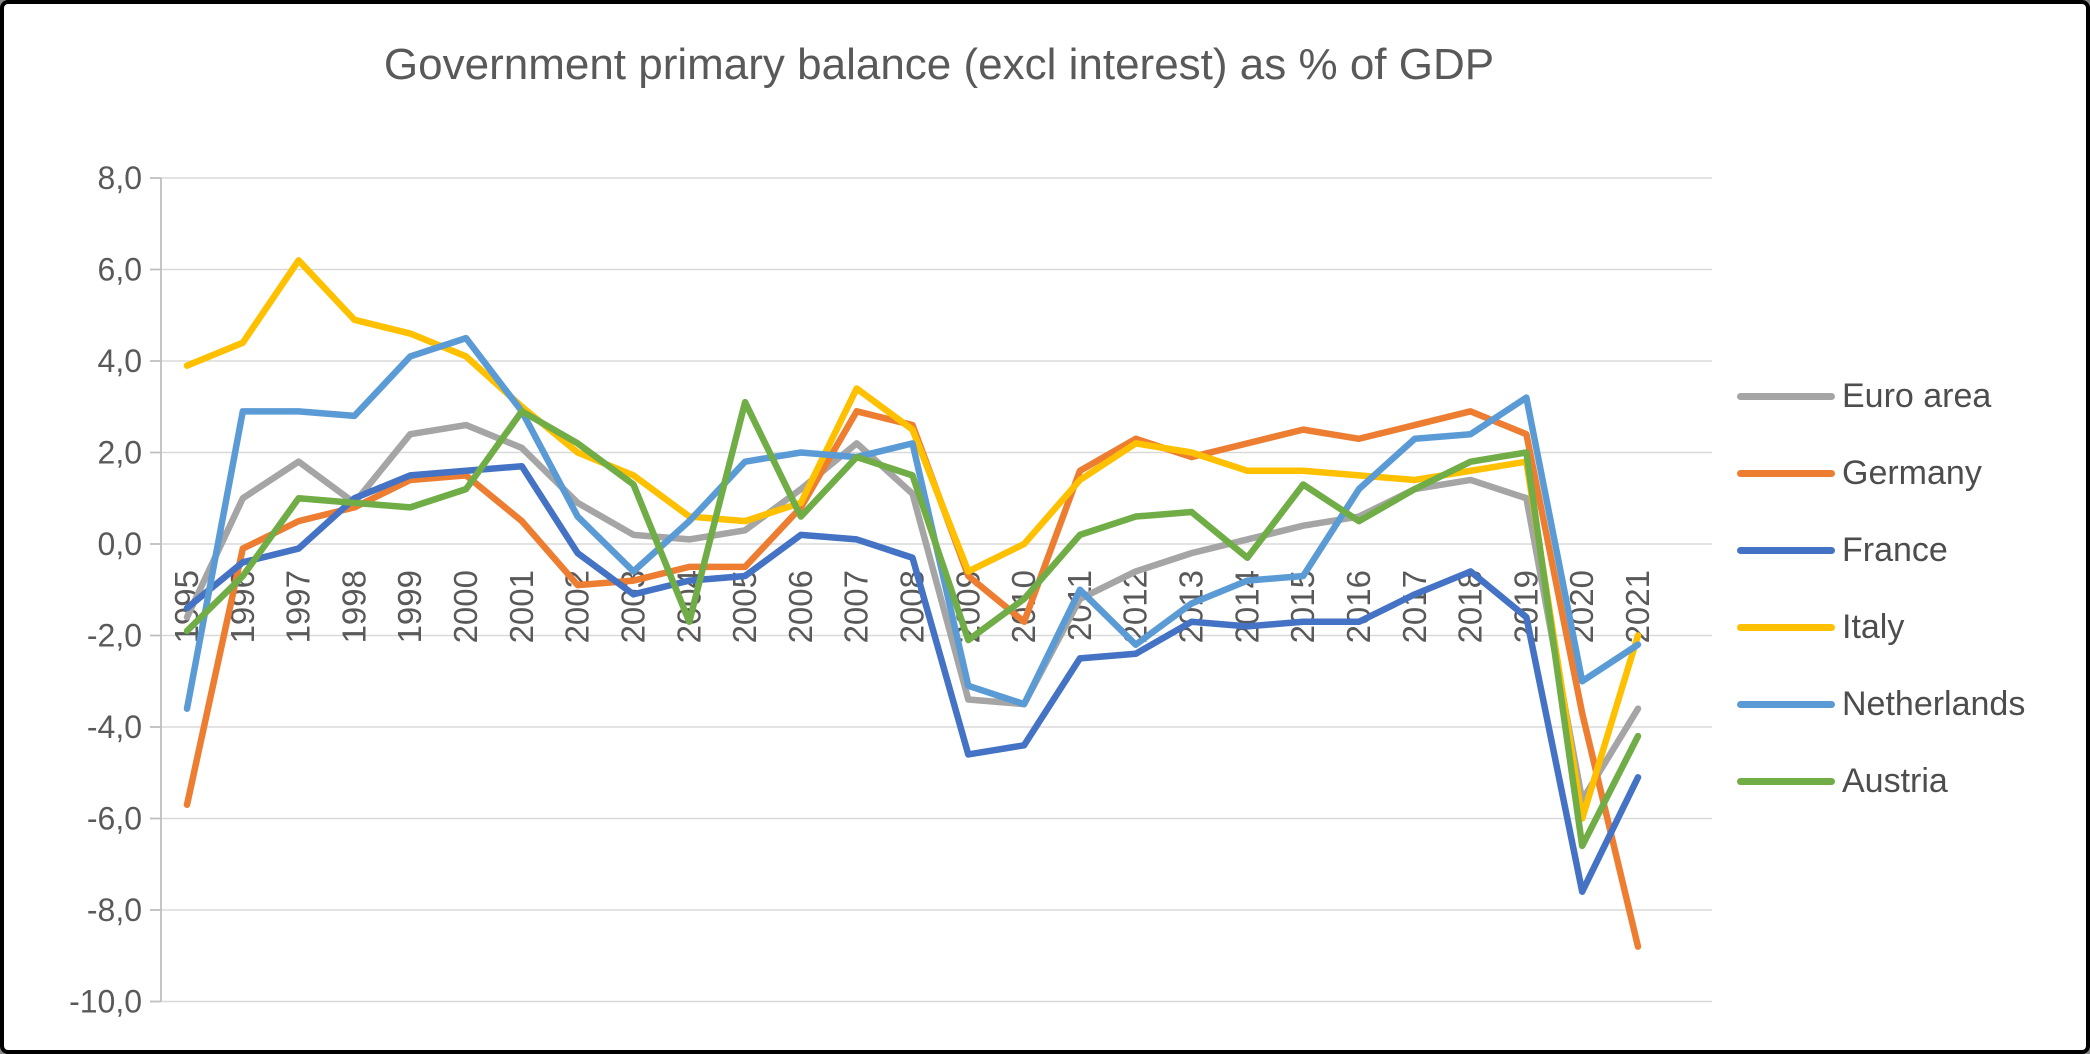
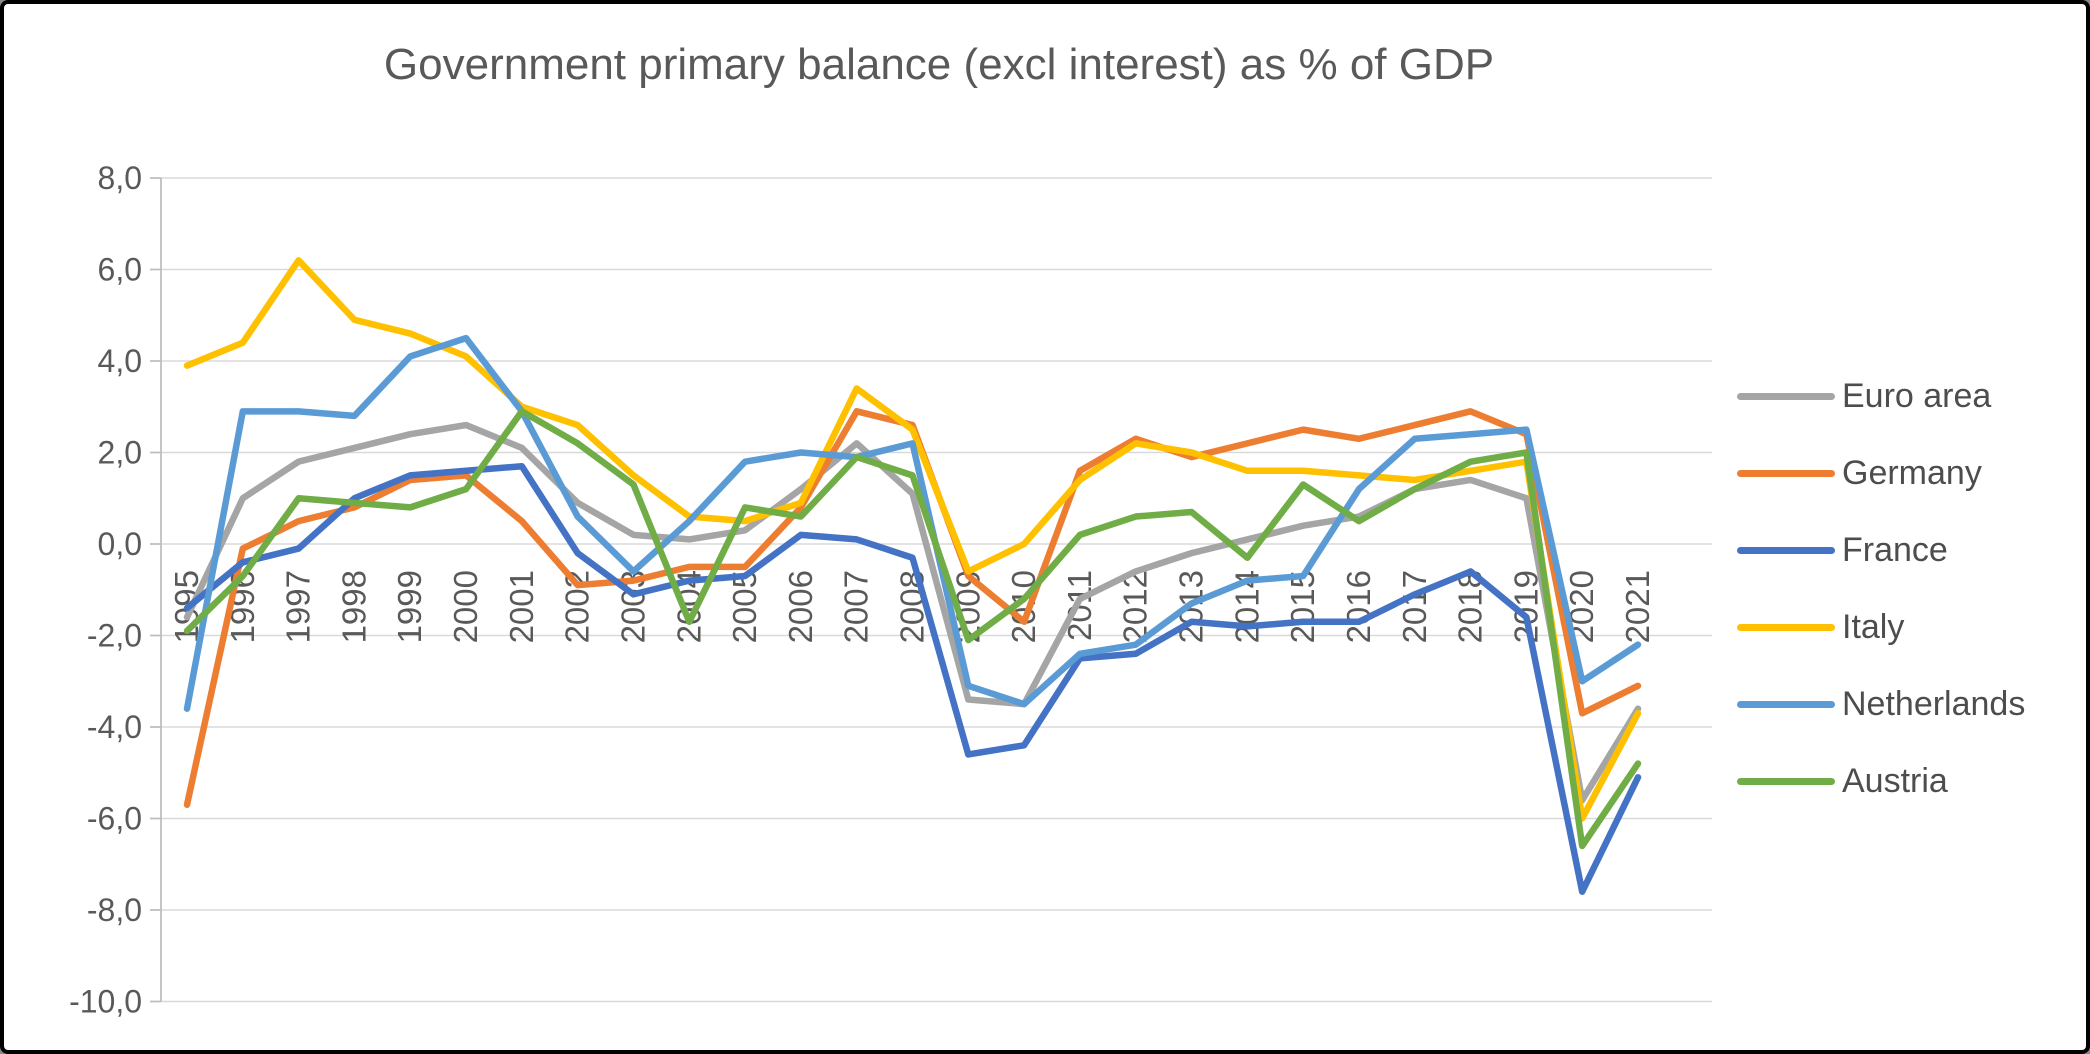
Euro area/1998: 0,9 -> 2,1
Italy/2002: 2,0 -> 2,6
Austria/2005: 3,1 -> 0,8
Netherlands/2011: -1,0 -> -2,4
Netherlands/2019: 3,2 -> 2,5
Germany/2021: -8,8 -> -3,1
Italy/2021: -2,0 -> -3,7
Austria/2021: -4,2 -> -4,8
